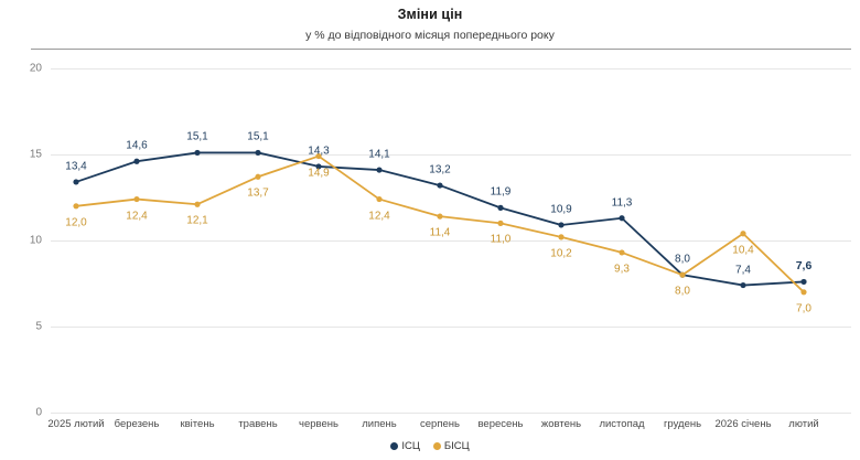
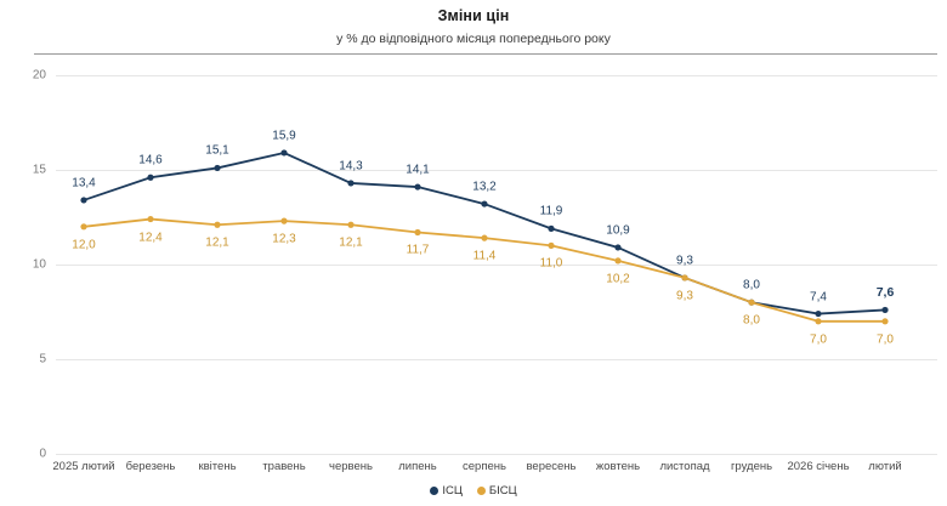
ІСЦ/травень: 15,1 -> 15,9
БІСЦ/травень: 13,7 -> 12,3
БІСЦ/червень: 14,9 -> 12,1
БІСЦ/липень: 12,4 -> 11,7
ІСЦ/листопад: 11,3 -> 9,3
БІСЦ/2026 січень: 10,4 -> 7,0
